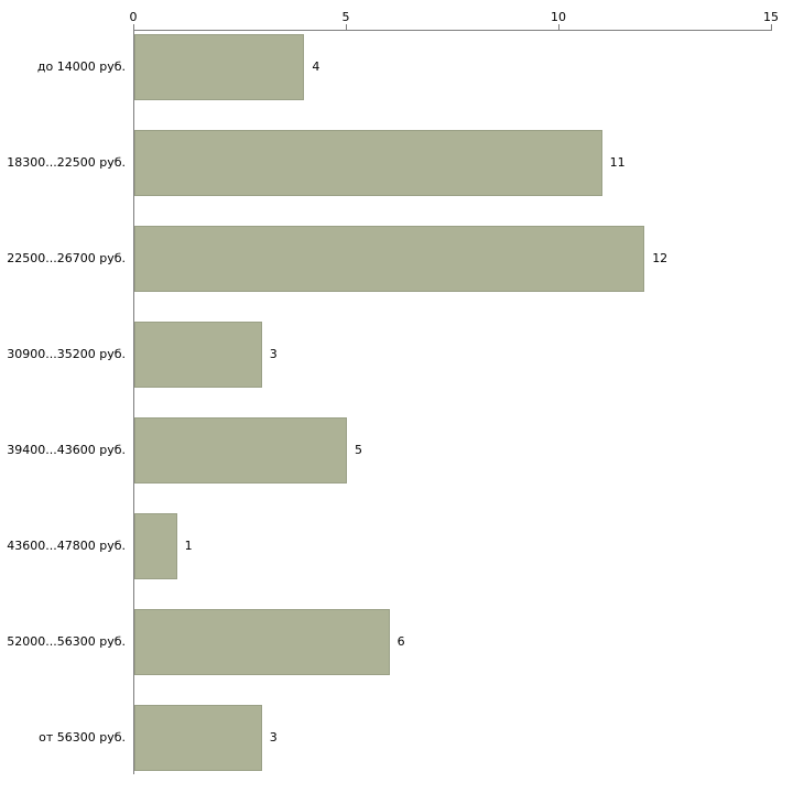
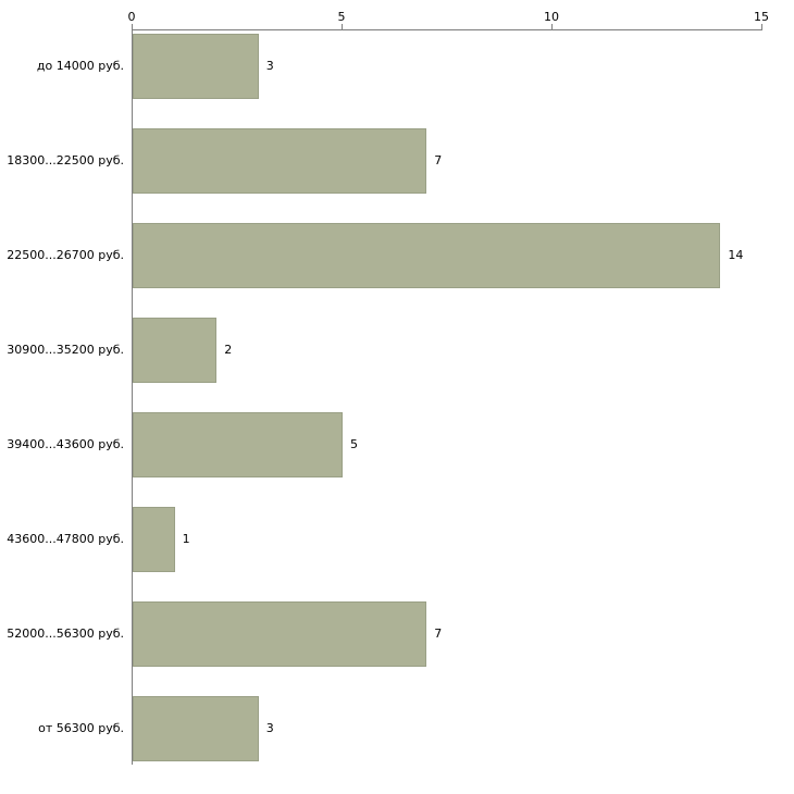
до 14000 руб.: 4 -> 3
18300...22500 руб.: 11 -> 7
22500...26700 руб.: 12 -> 14
30900...35200 руб.: 3 -> 2
52000...56300 руб.: 6 -> 7
